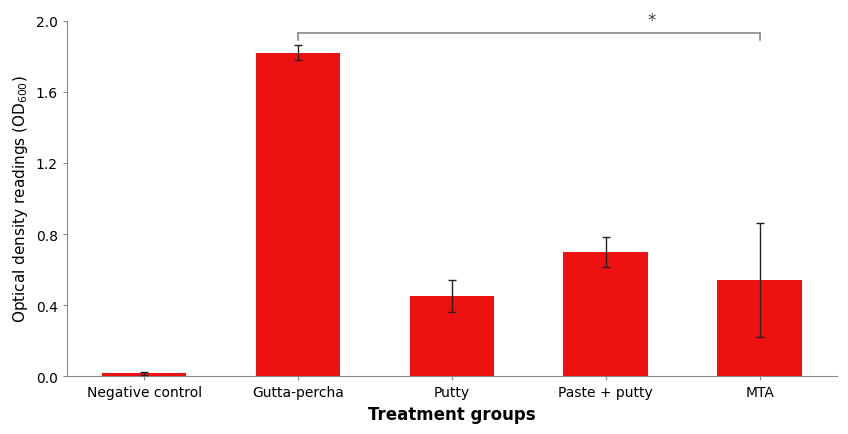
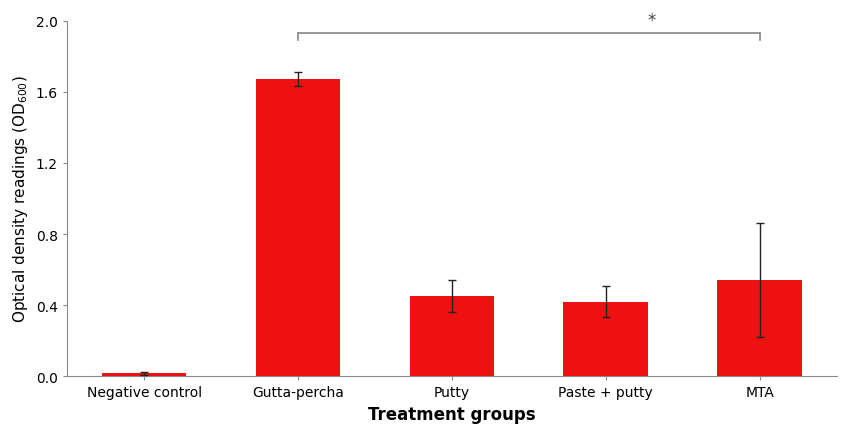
Gutta-percha: 1.82 -> 1.67
Paste + putty: 0.70 -> 0.42
